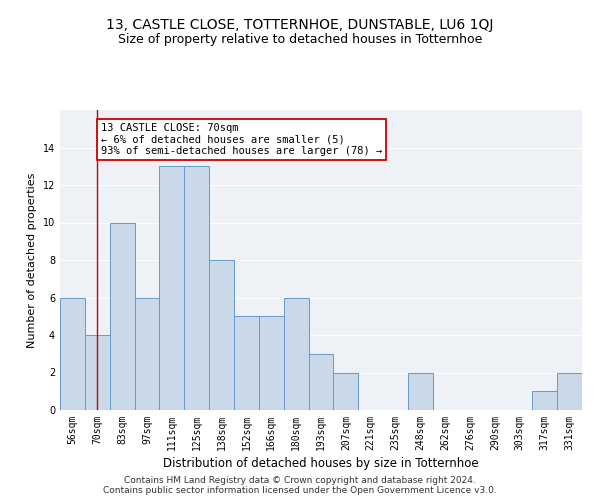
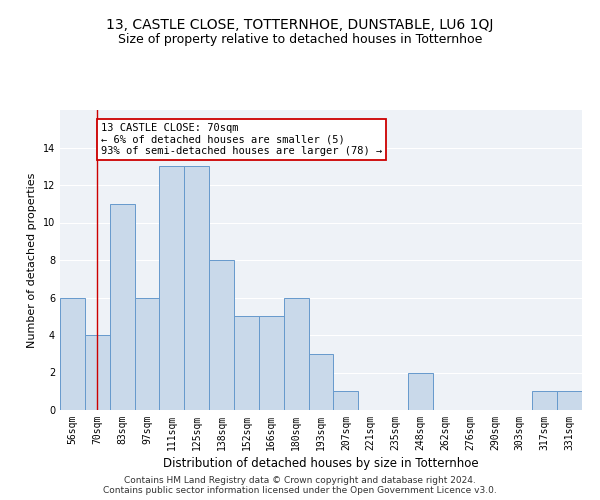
83sqm: 10 -> 11
207sqm: 2 -> 1
331sqm: 2 -> 1
